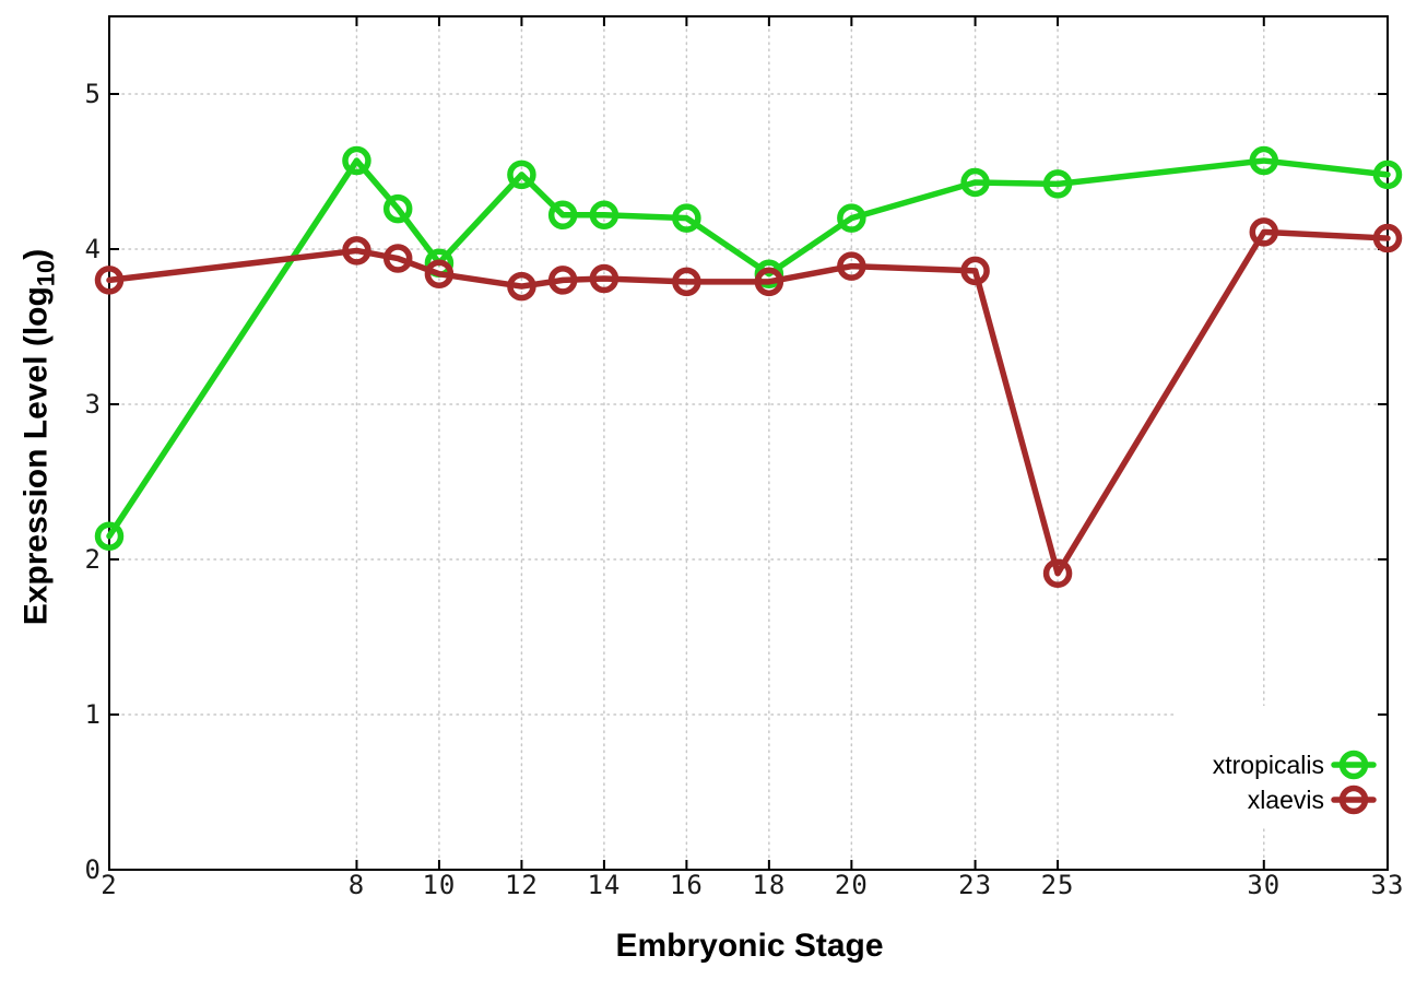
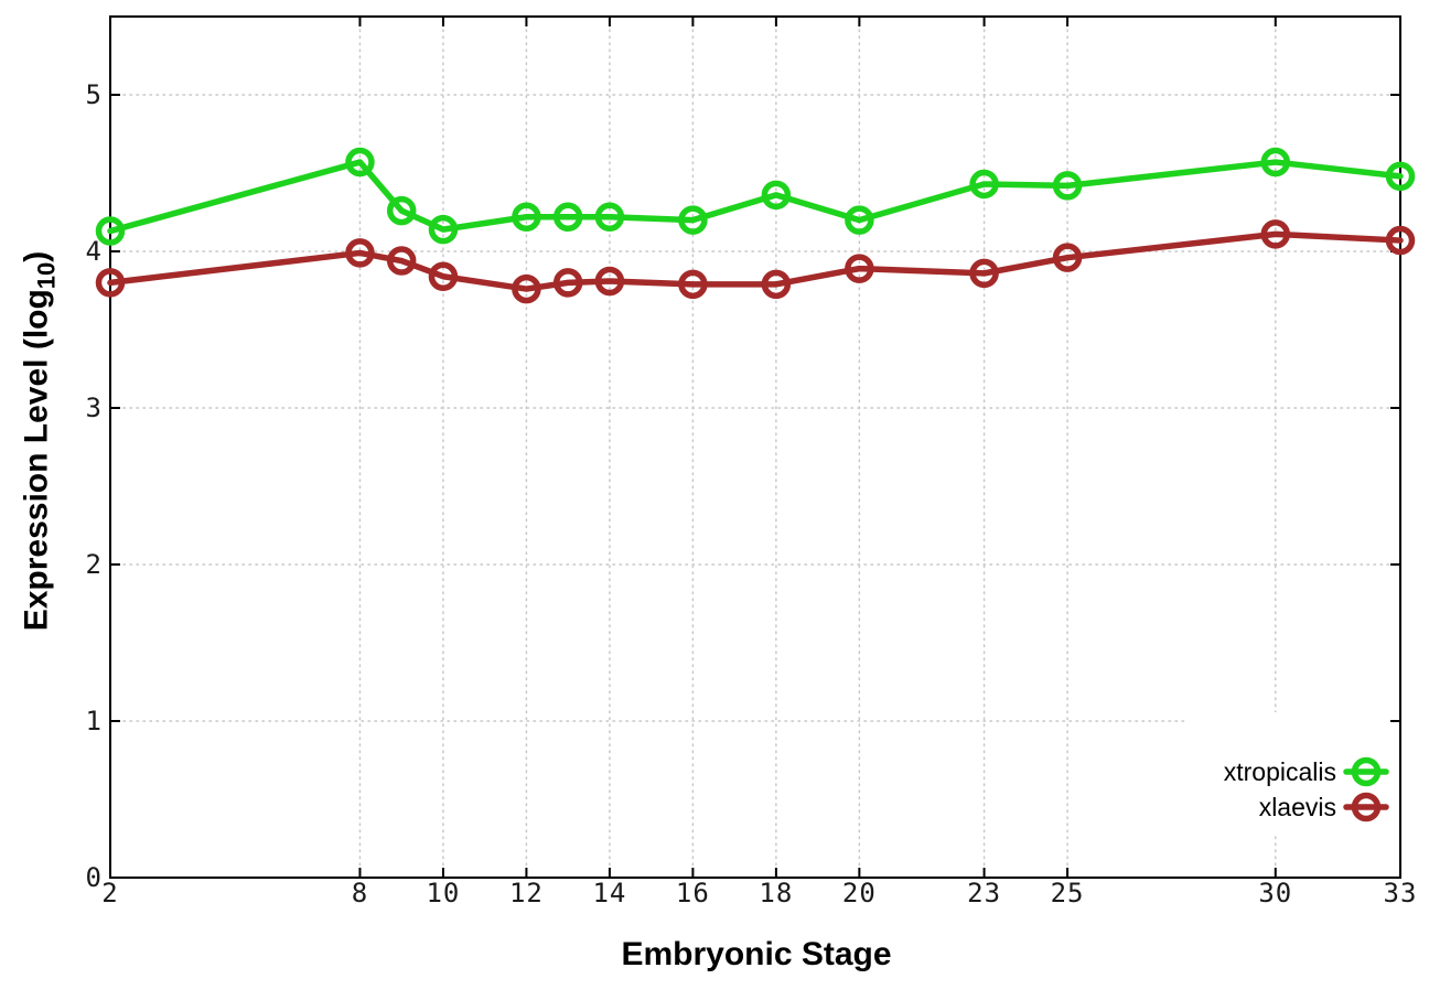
xtropicalis/2: 2.15 -> 4.13
xtropicalis/10: 3.91 -> 4.14
xtropicalis/12: 4.48 -> 4.22
xtropicalis/18: 3.84 -> 4.36
xlaevis/25: 1.91 -> 3.96
